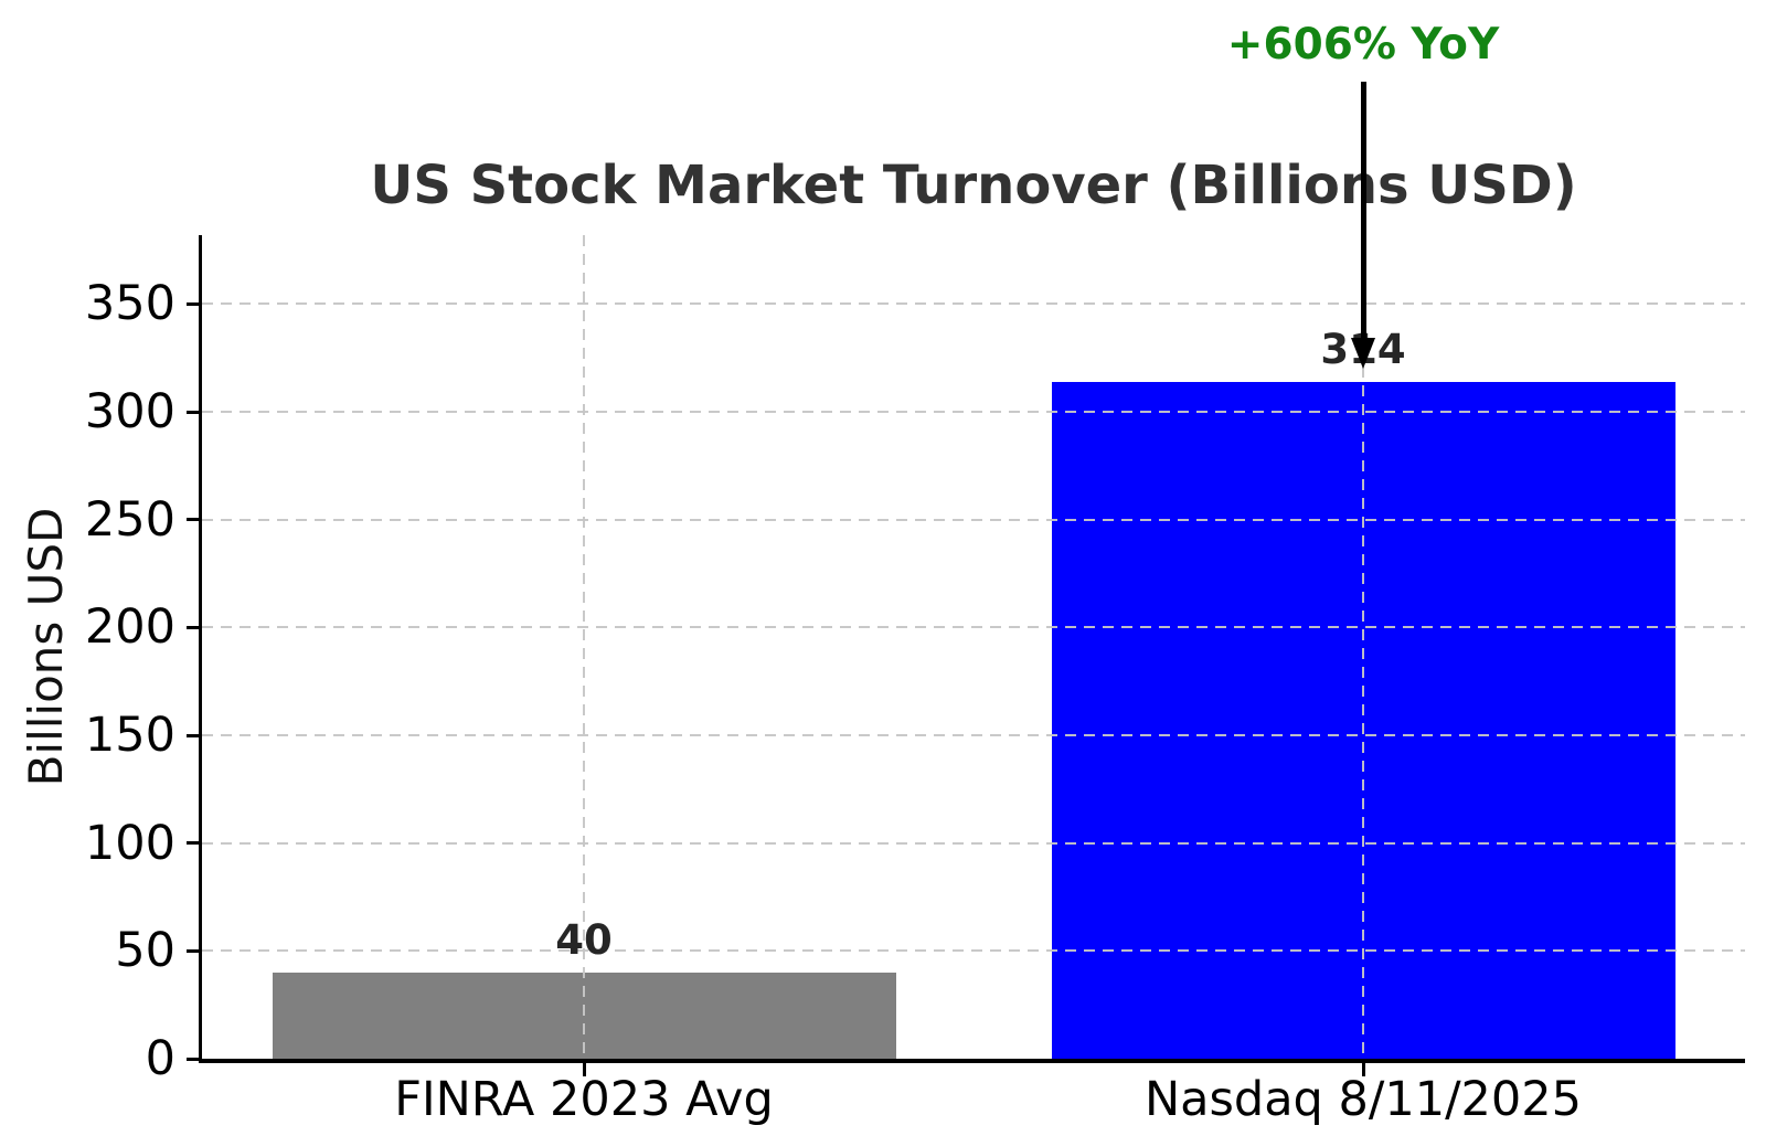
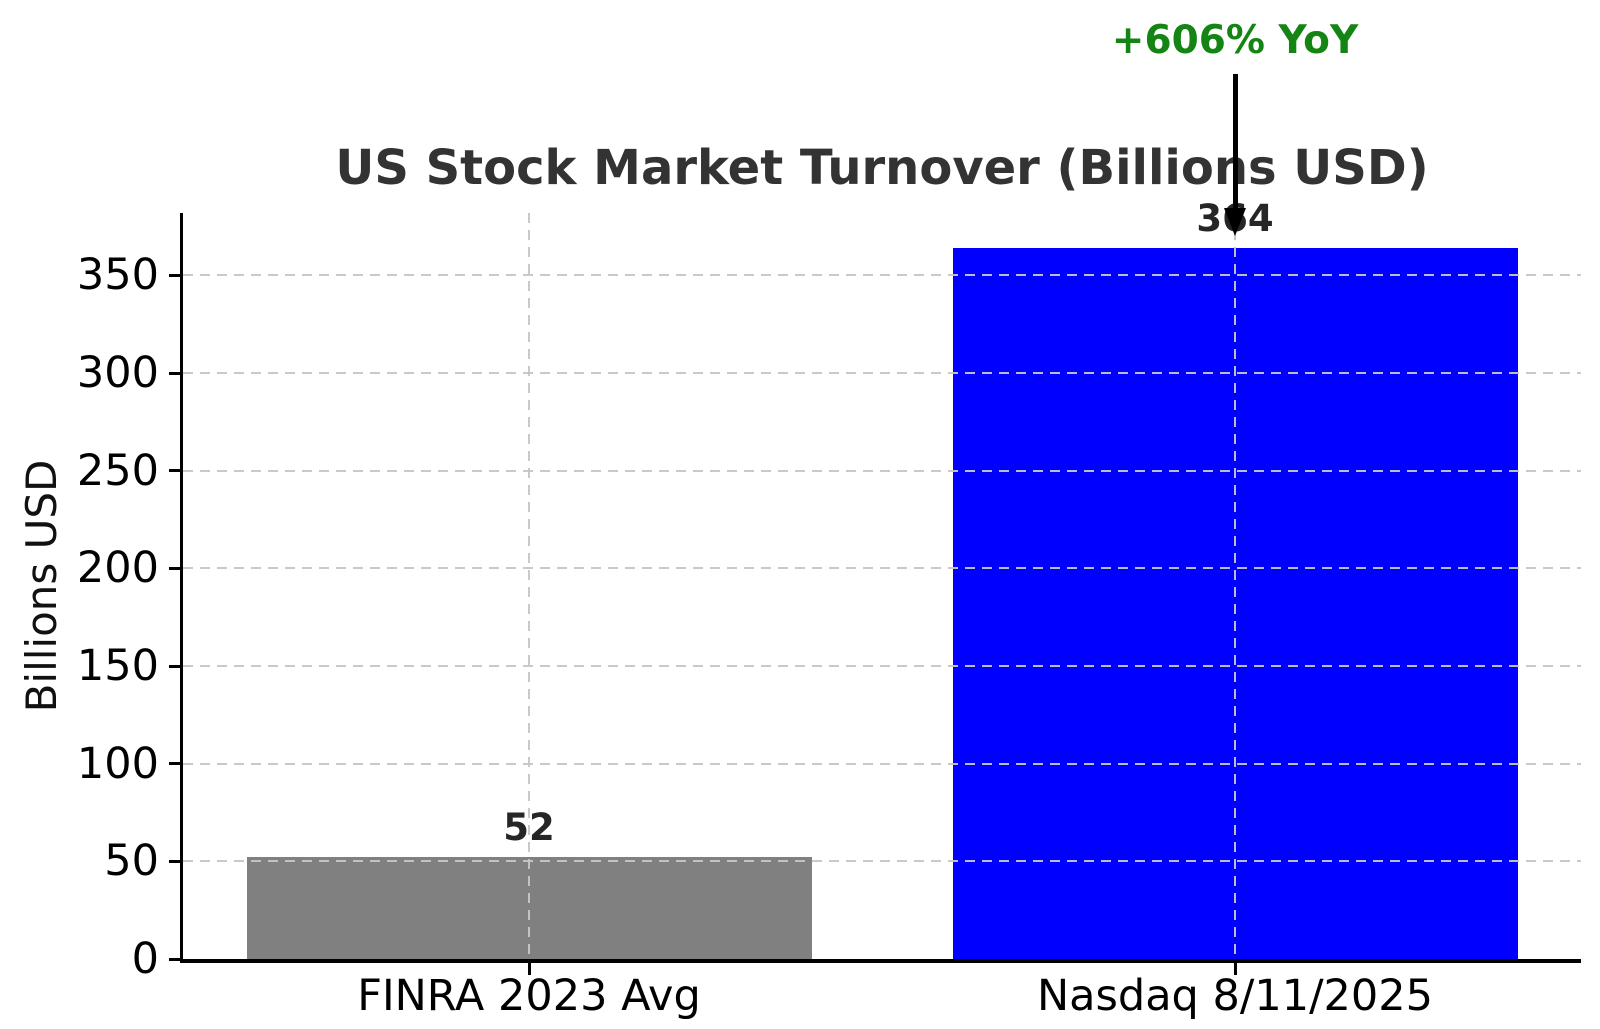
FINRA 2023 Avg: 40 -> 52
Nasdaq 8/11/2025: 314 -> 364
